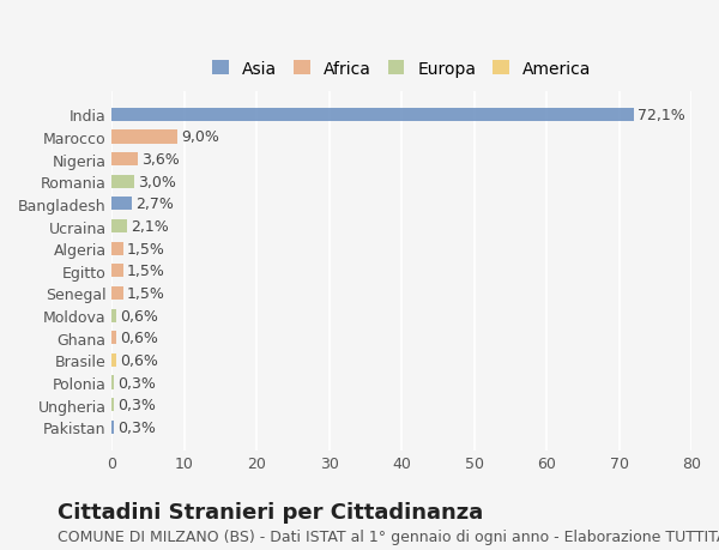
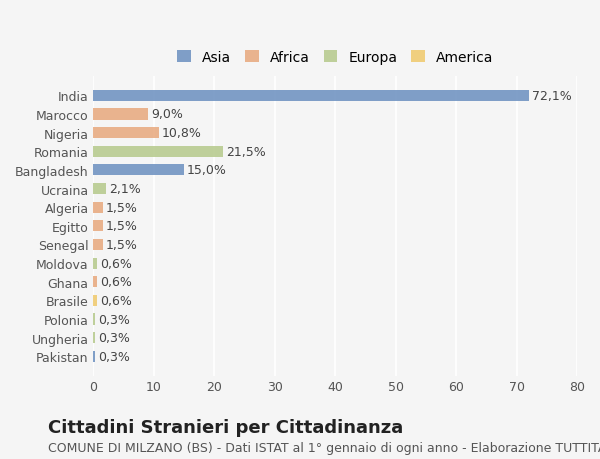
Nigeria: 3,6% -> 10,8%
Romania: 3,0% -> 21,5%
Bangladesh: 2,7% -> 15,0%
